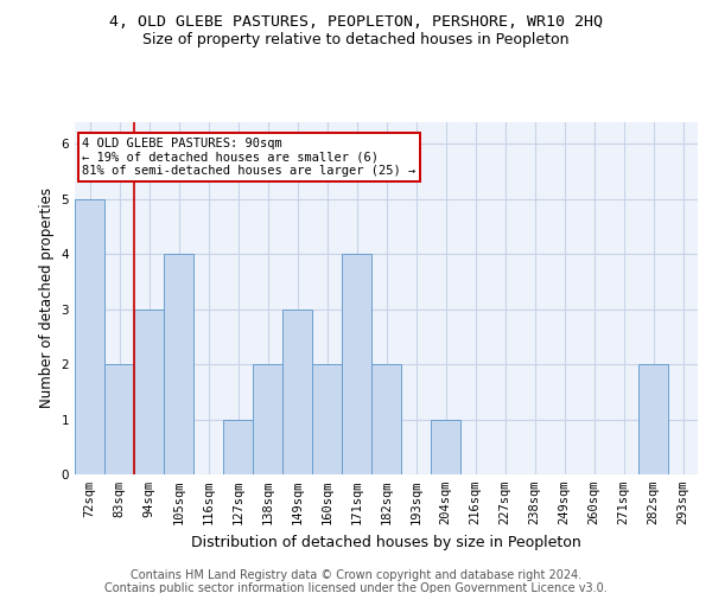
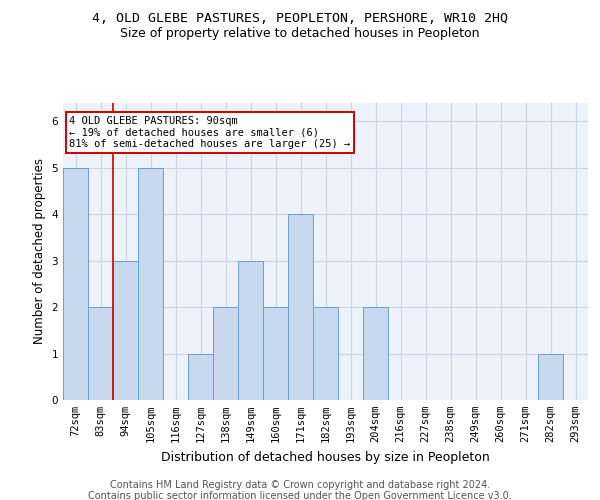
105sqm: 4 -> 5
204sqm: 1 -> 2
282sqm: 2 -> 1
